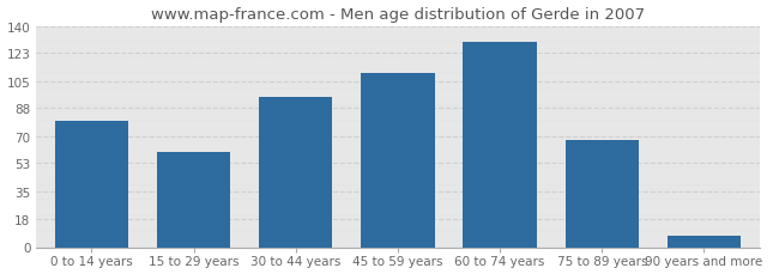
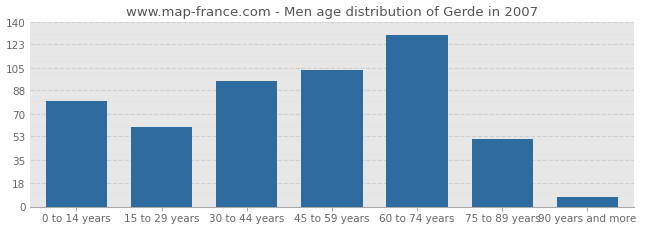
45 to 59 years: 110 -> 103
75 to 89 years: 68 -> 51
